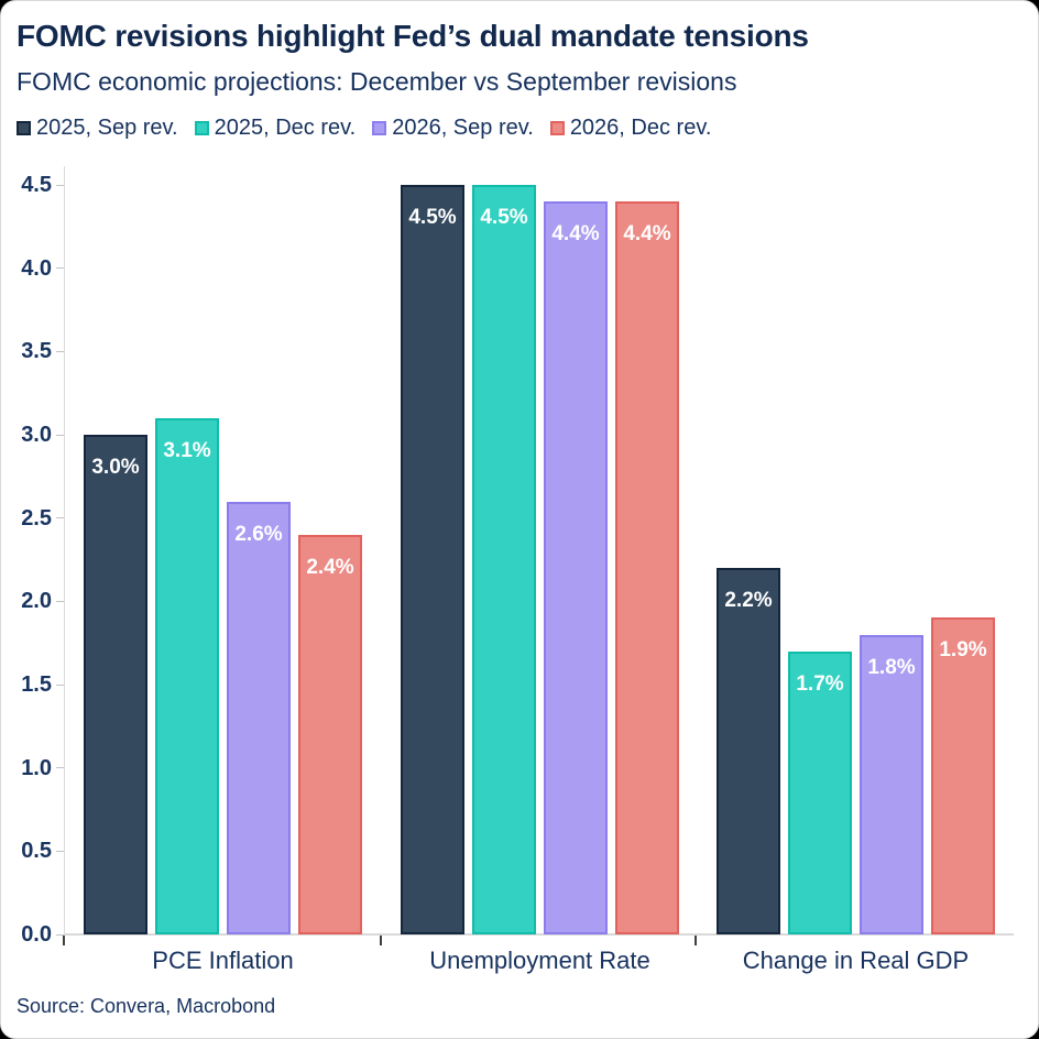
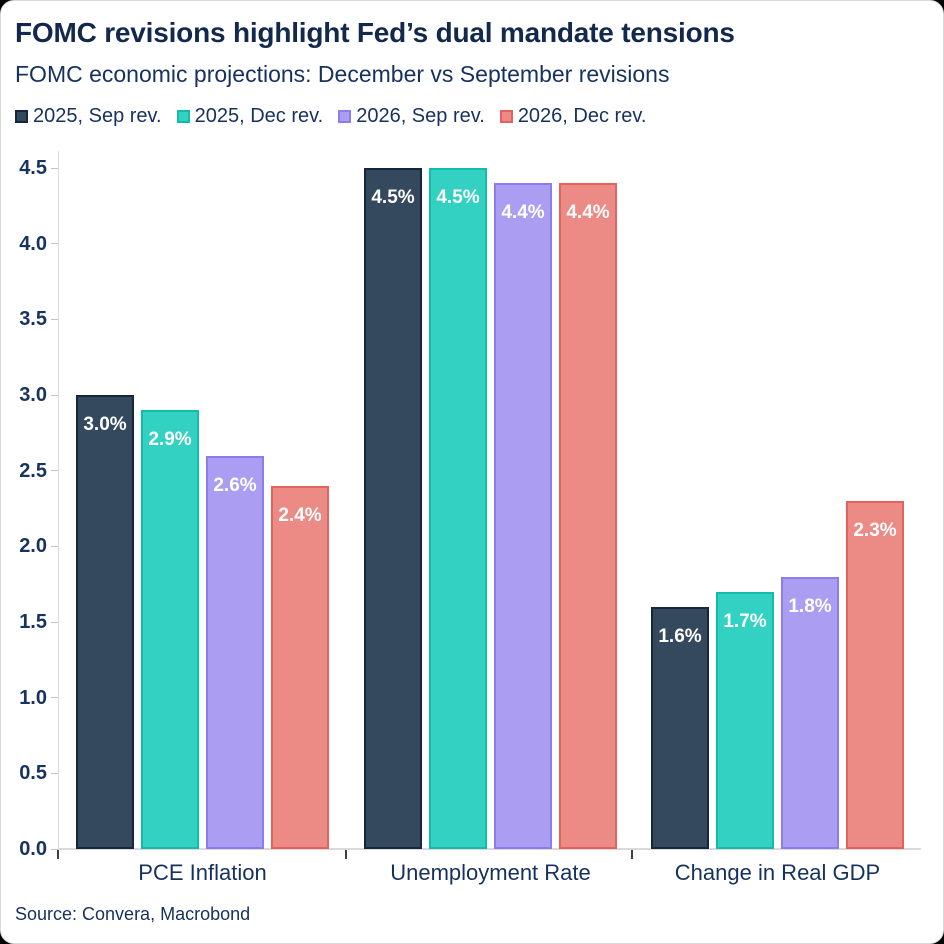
2025, Dec rev./PCE Inflation: 3.1% -> 2.9%
2025, Sep rev./Change in Real GDP: 2.2% -> 1.6%
2026, Dec rev./Change in Real GDP: 1.9% -> 2.3%
